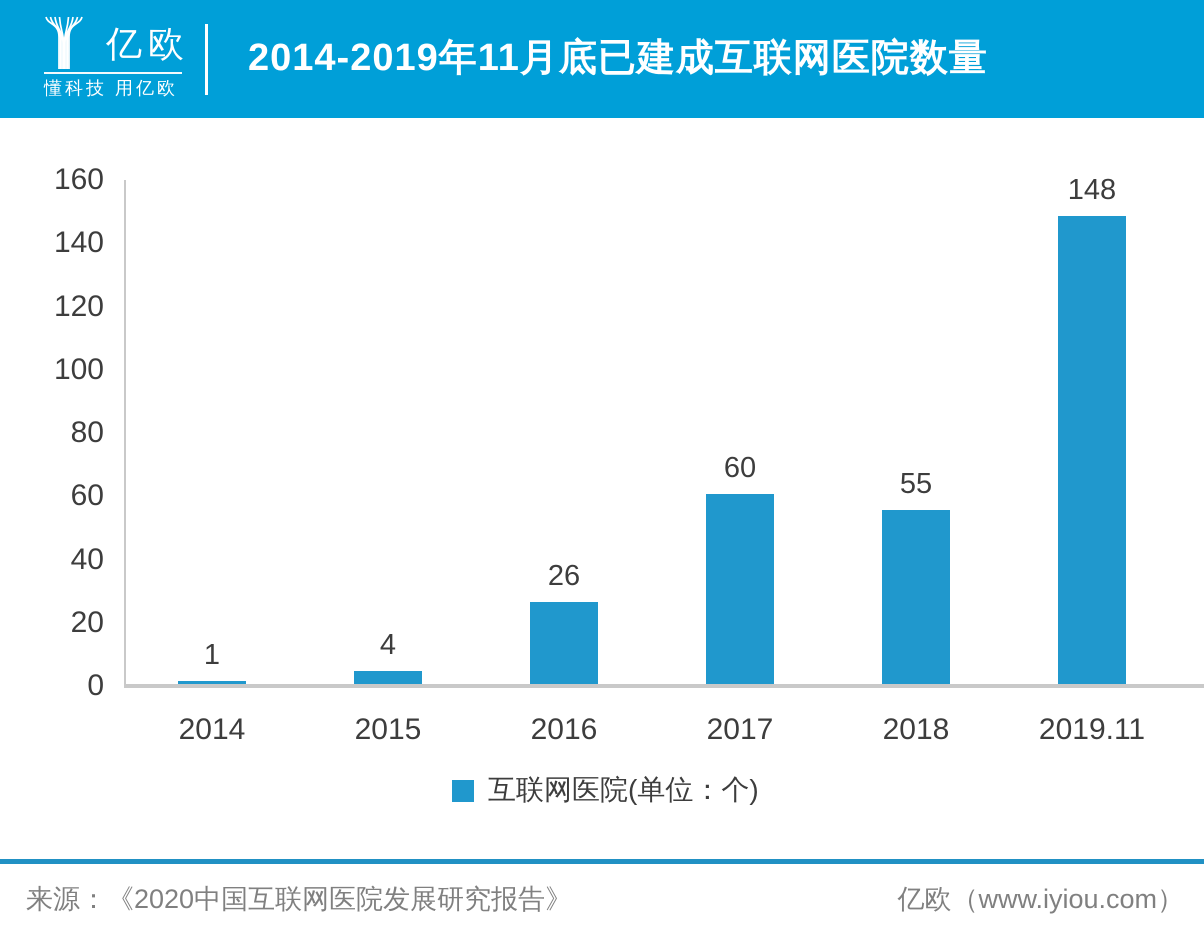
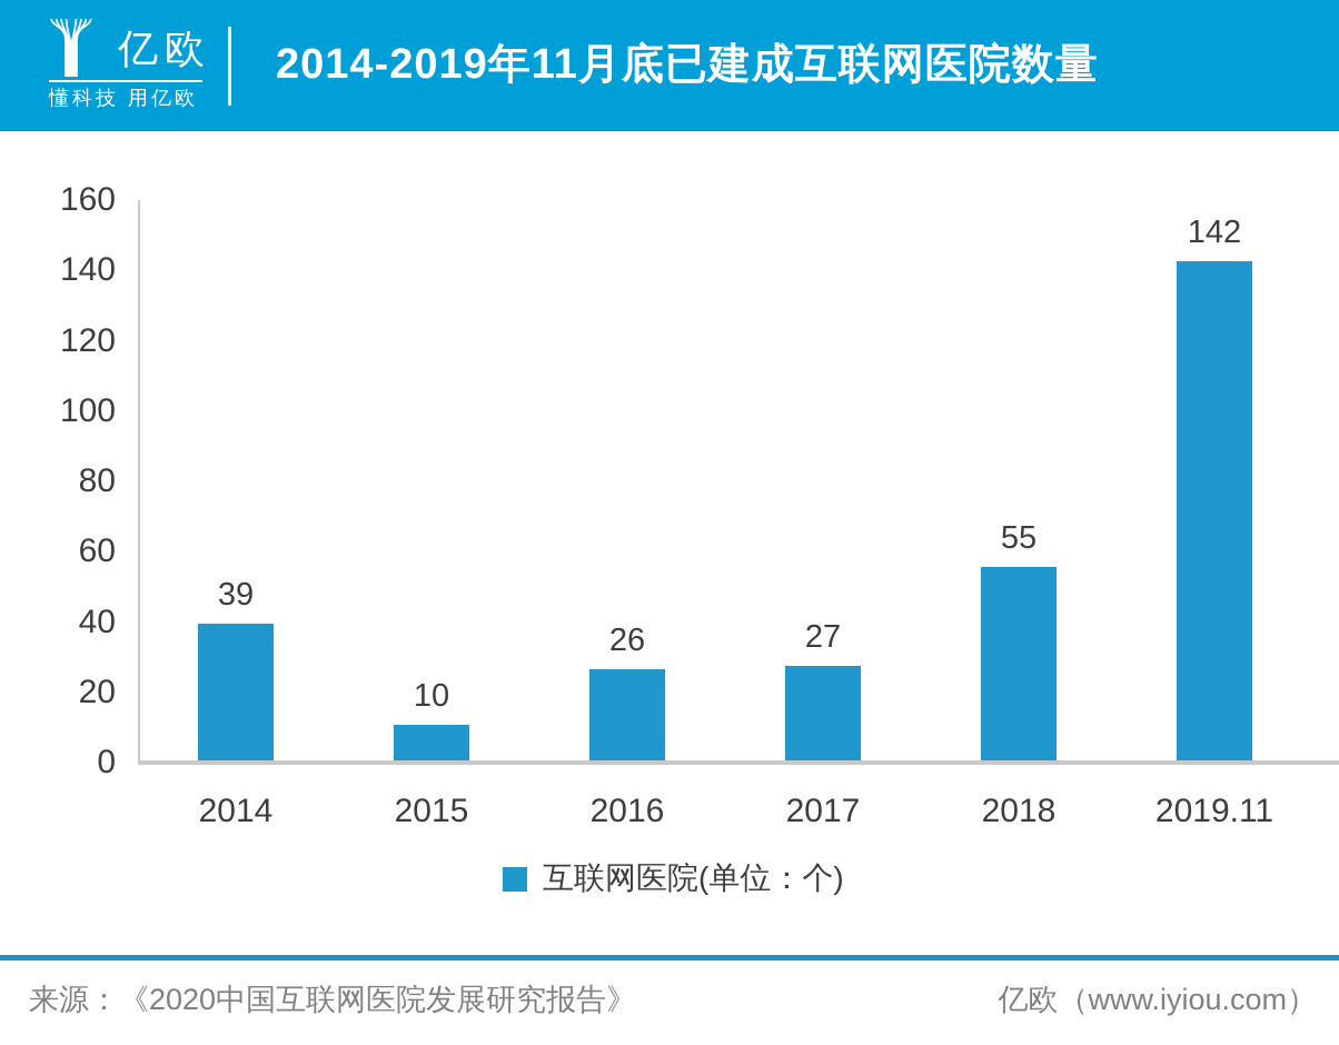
2014: 1 -> 39
2015: 4 -> 10
2017: 60 -> 27
2019.11: 148 -> 142
